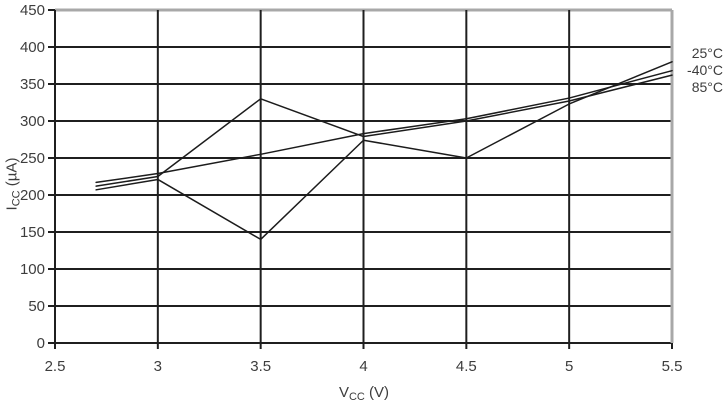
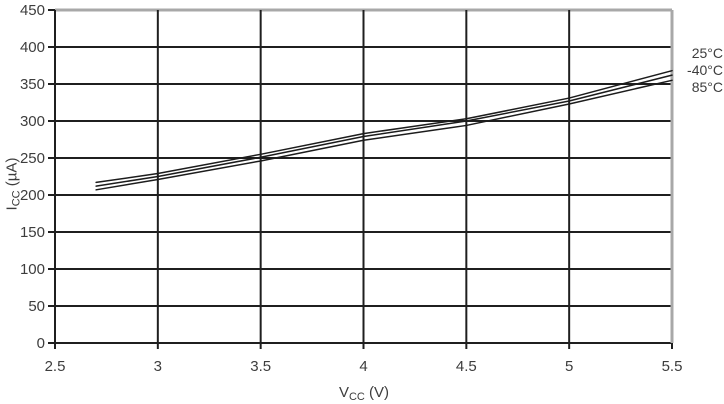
-40°C/3.5: 330 -> 250
85°C/3.5: 140 -> 250
85°C/4.5: 250 -> 290
85°C/5.5: 380 -> 360
